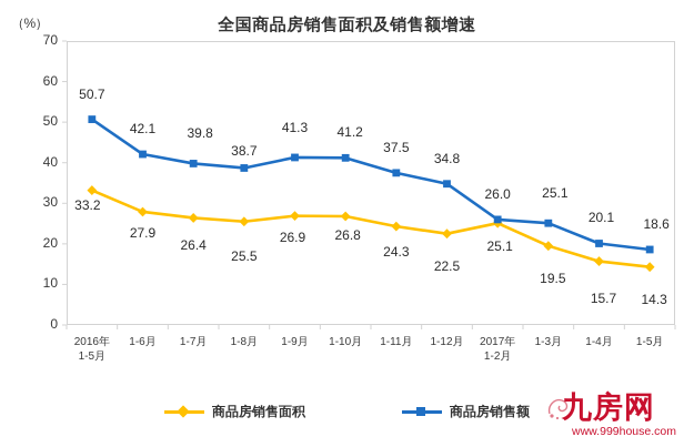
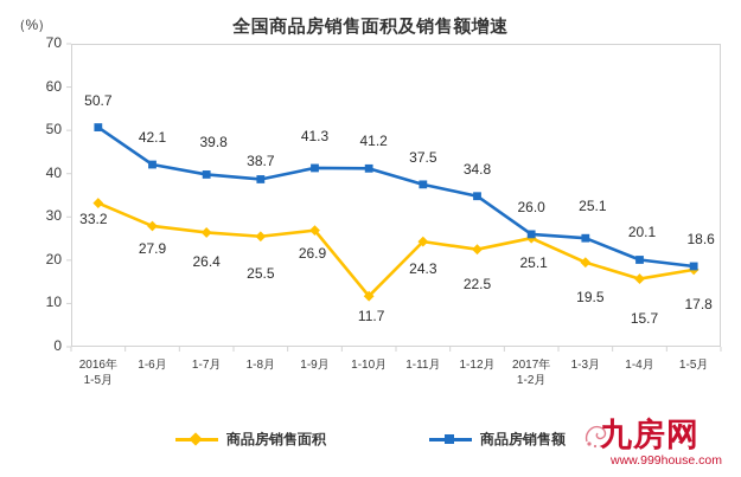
商品房销售面积/1-10月: 26.8 -> 11.7
商品房销售面积/1-5月: 14.3 -> 17.8
